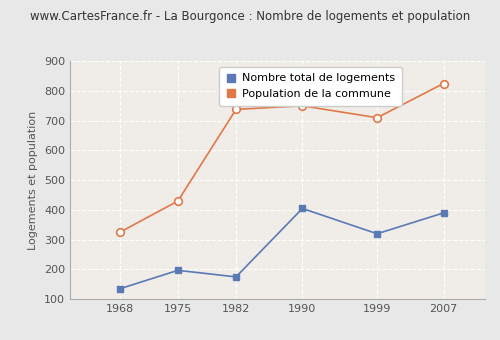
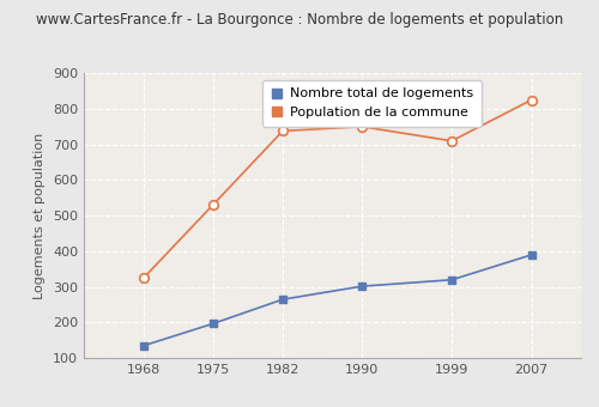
Population de la commune/1975: 430 -> 531
Nombre total de logements/1982: 175 -> 265
Nombre total de logements/1990: 405 -> 302
